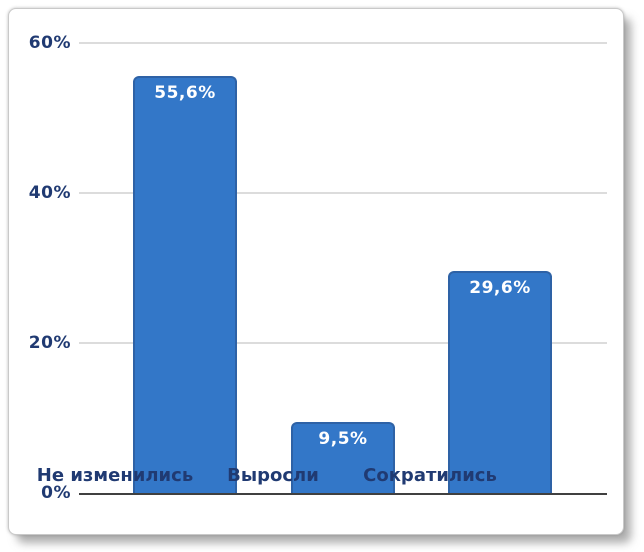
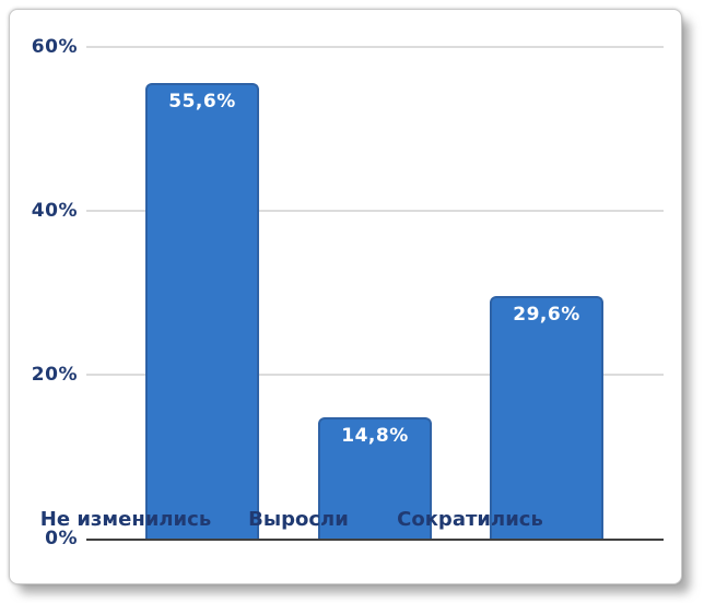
Выросли: 9,5% -> 14,8%
